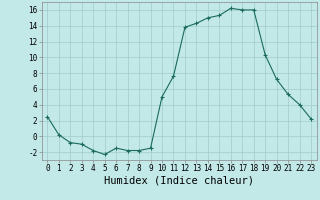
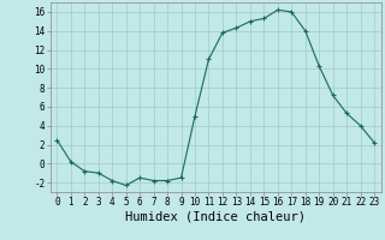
11: 7.6 -> 11.0
18: 16.0 -> 14.0
